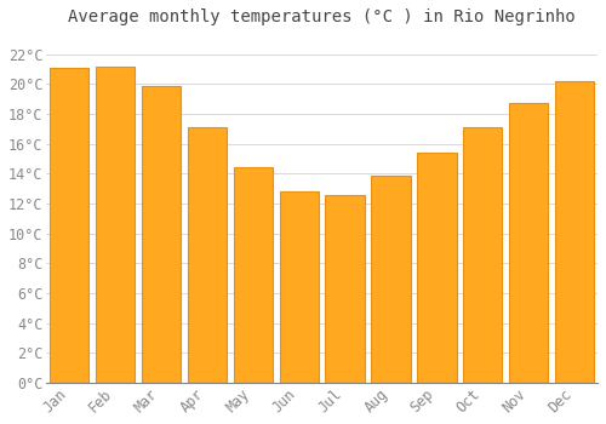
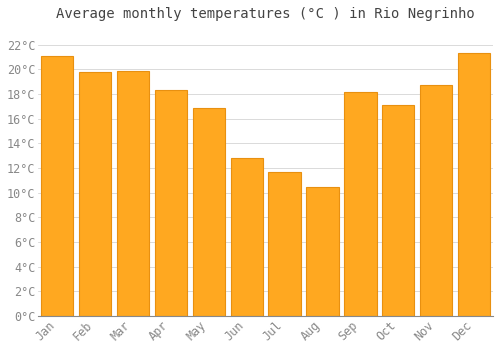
Feb: 21.2°C -> 19.8°C
Apr: 17.1°C -> 18.3°C
May: 14.4°C -> 16.9°C
Jul: 12.6°C -> 11.7°C
Aug: 13.9°C -> 10.5°C
Sep: 15.4°C -> 18.2°C
Dec: 20.2°C -> 21.3°C
